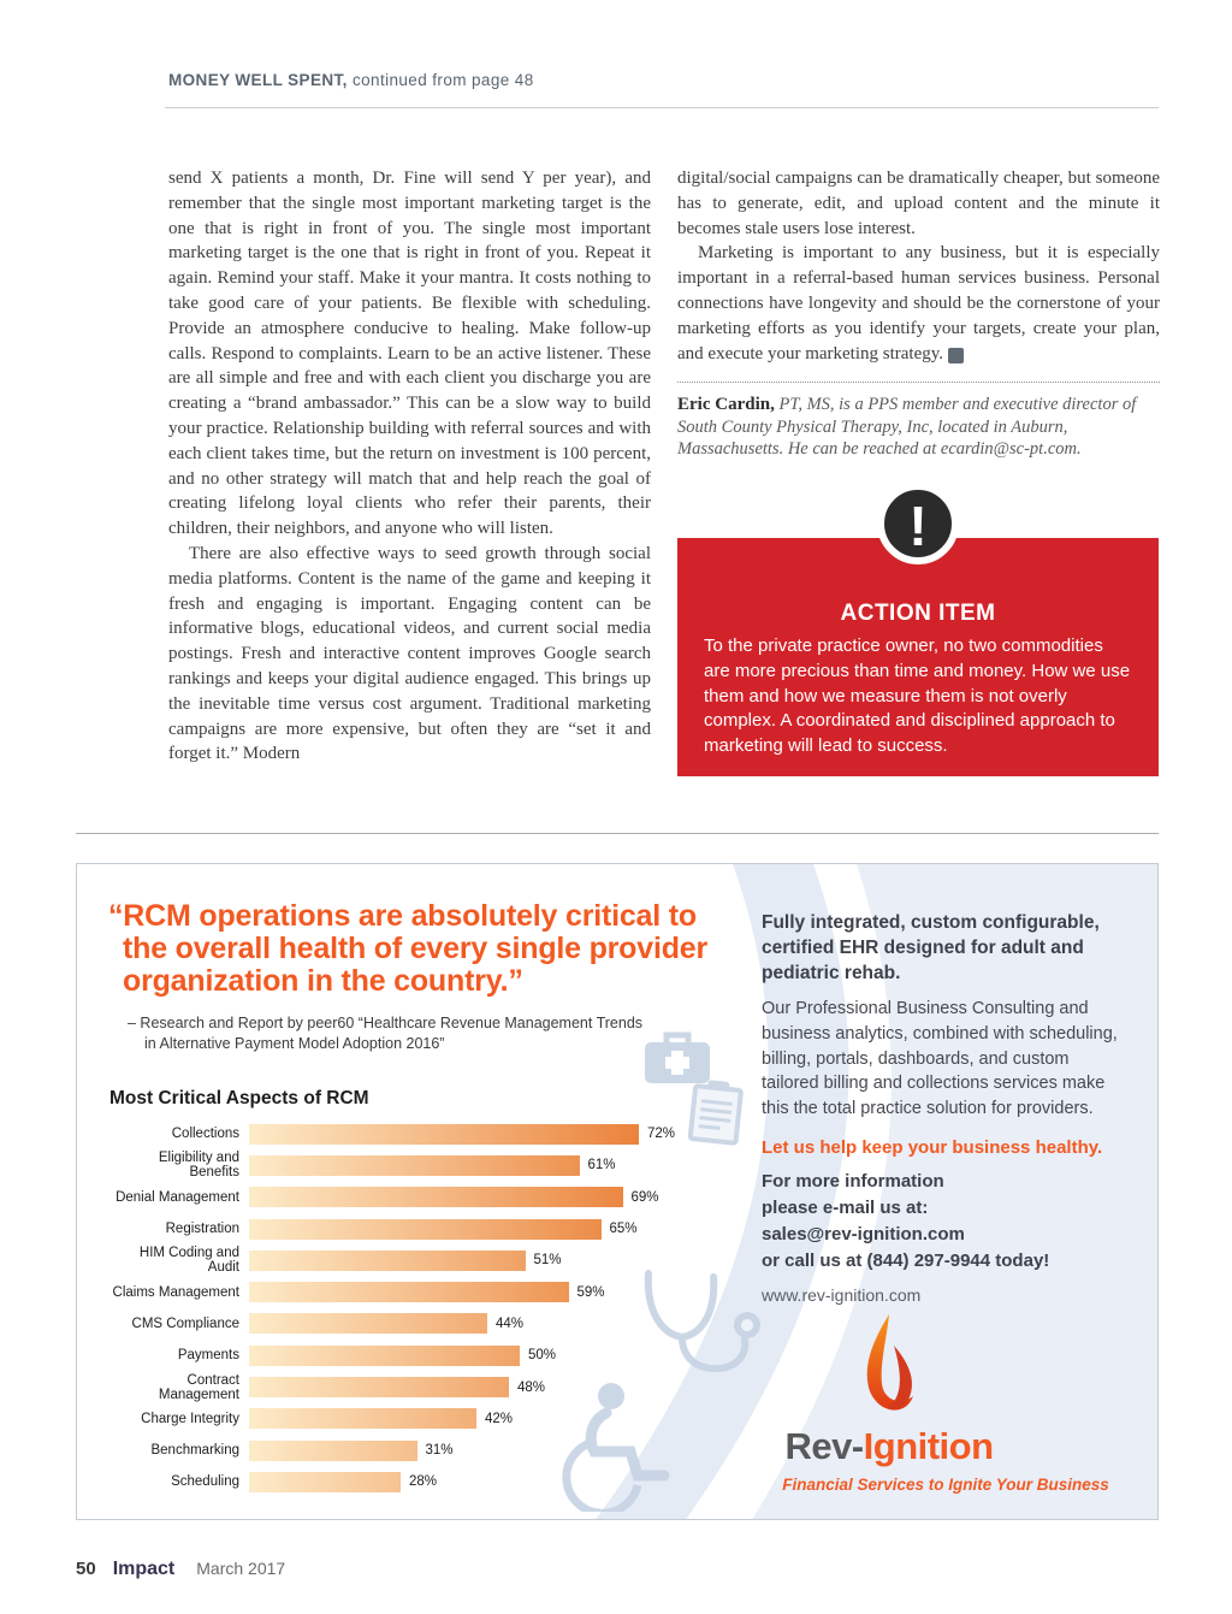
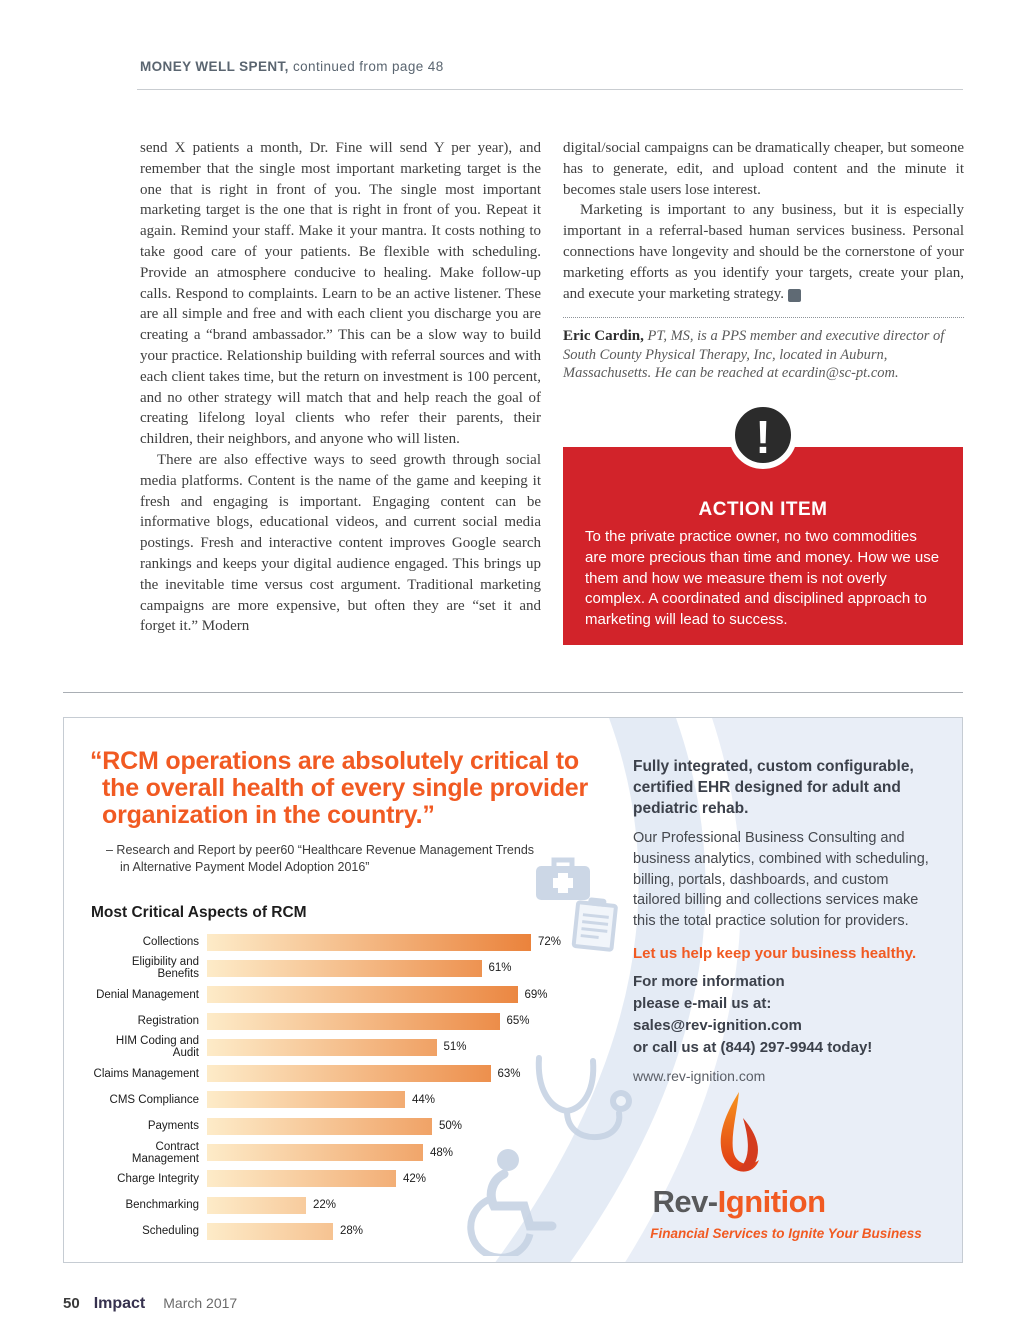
Claims Management: 59% -> 63%
Benchmarking: 31% -> 22%
